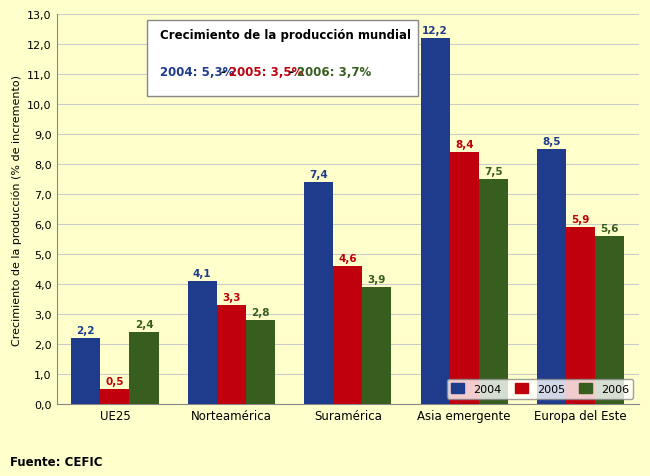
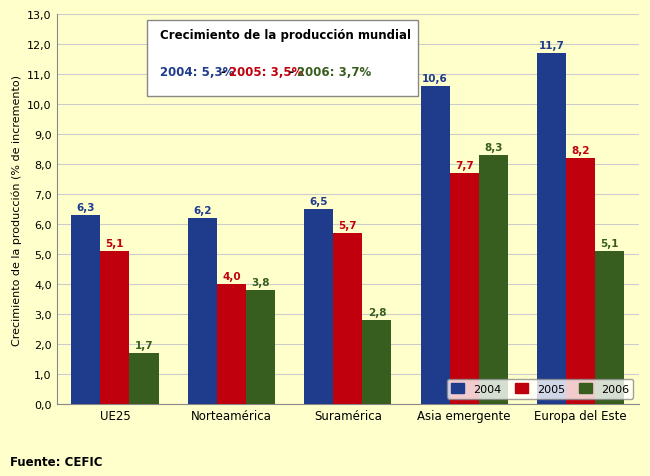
2004/UE25: 2,2 -> 6,3
2005/UE25: 0,5 -> 5,1
2006/UE25: 2,4 -> 1,7
2004/Norteamérica: 4,1 -> 6,2
2005/Norteamérica: 3,3 -> 4,0
2006/Norteamérica: 2,8 -> 3,8
2004/Suramérica: 7,4 -> 6,5
2005/Suramérica: 4,6 -> 5,7
2006/Suramérica: 3,9 -> 2,8
2004/Asia emergente: 12,2 -> 10,6
2005/Asia emergente: 8,4 -> 7,7
2006/Asia emergente: 7,5 -> 8,3
2004/Europa del Este: 8,5 -> 11,7
2005/Europa del Este: 5,9 -> 8,2
2006/Europa del Este: 5,6 -> 5,1
